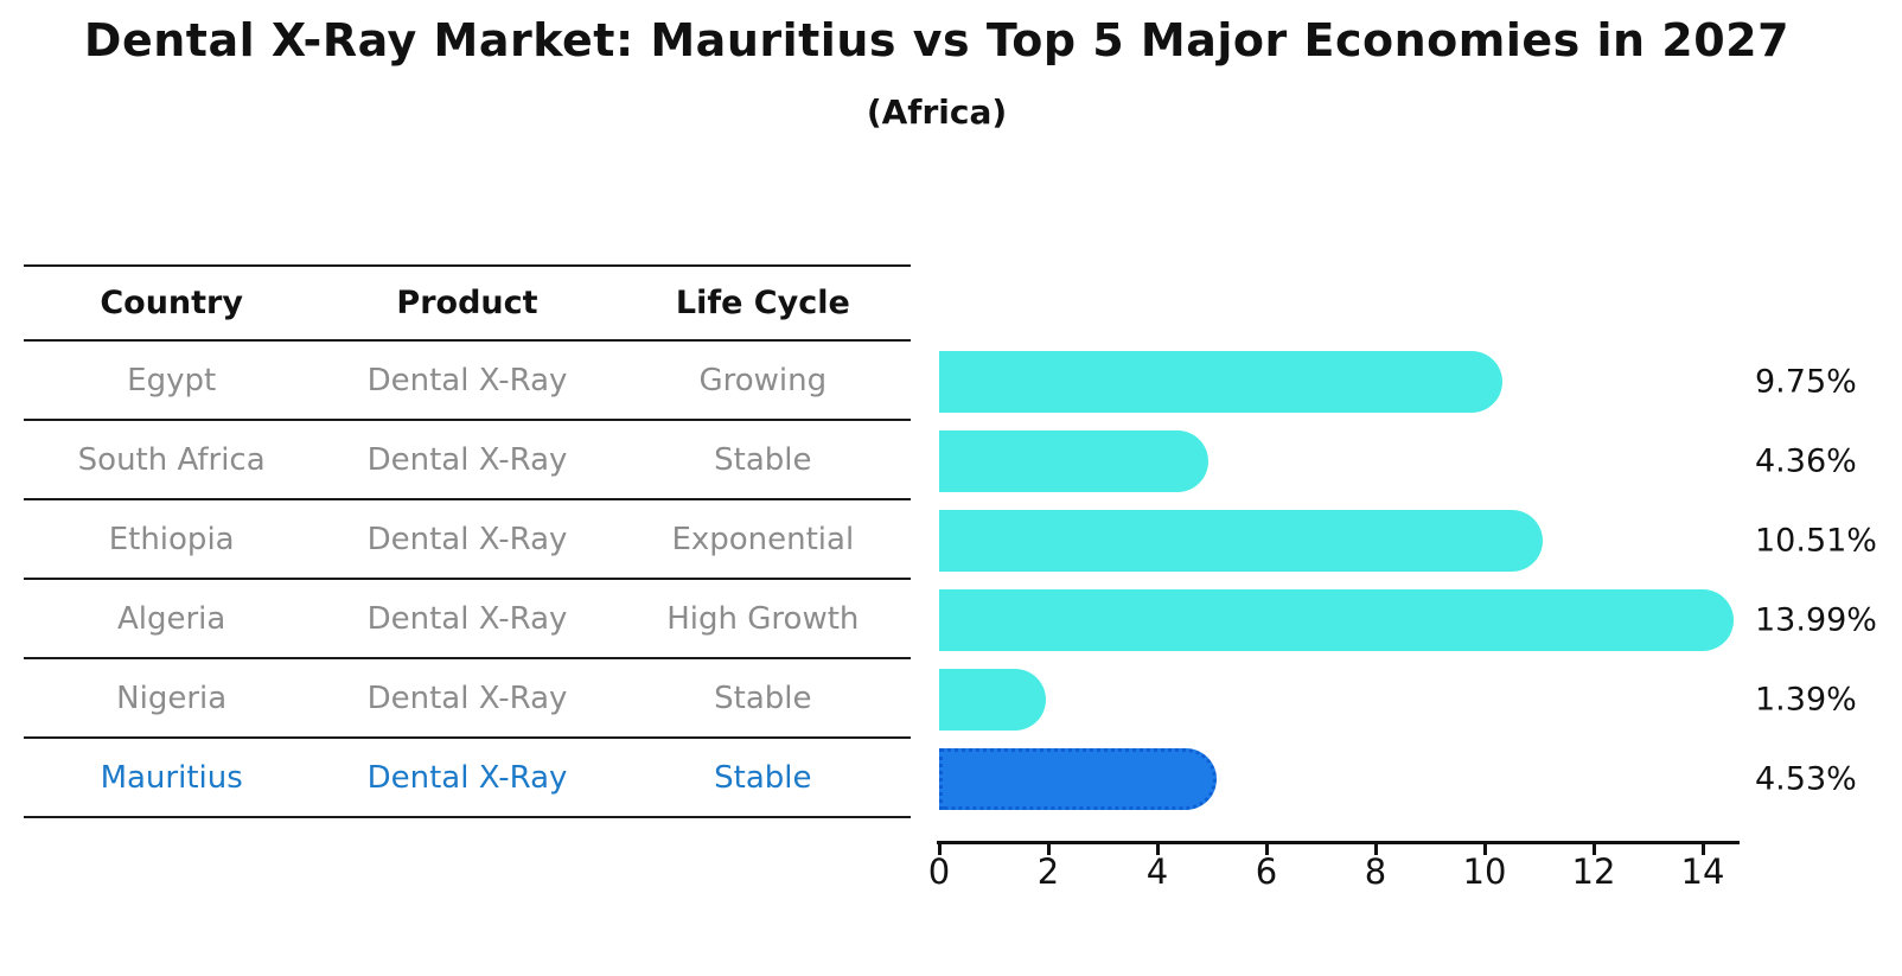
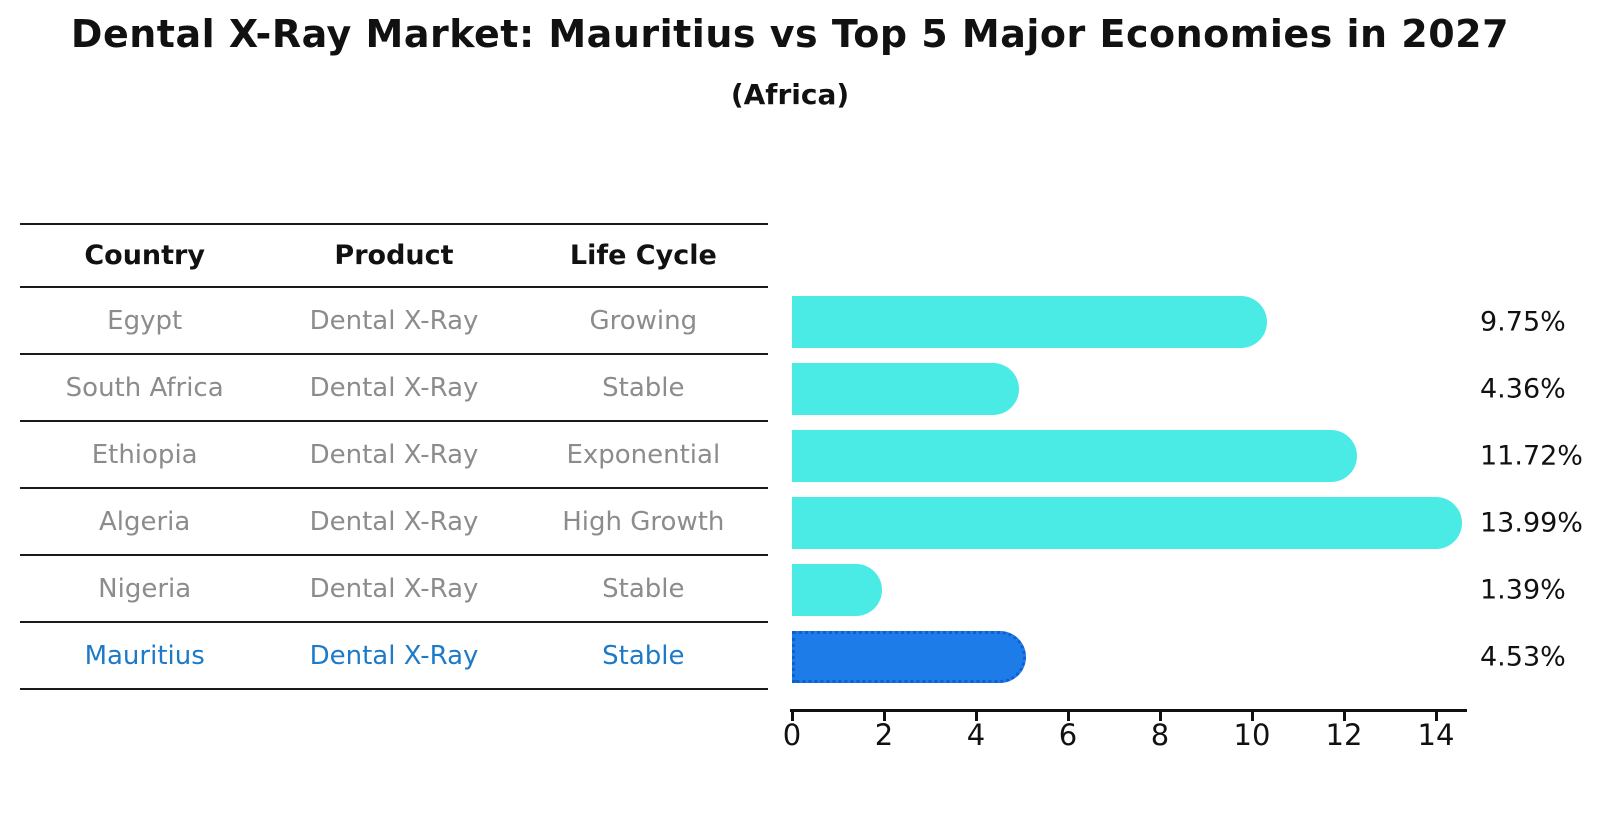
Ethiopia: 10.51% -> 11.72%
